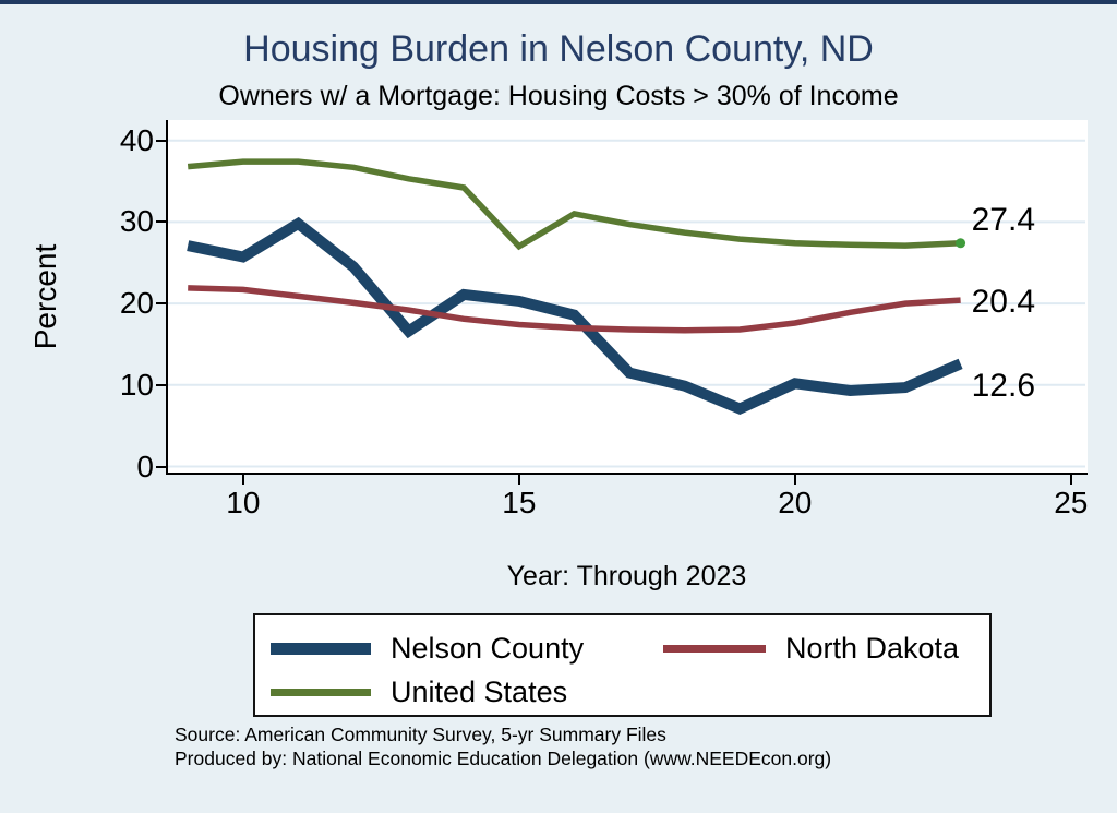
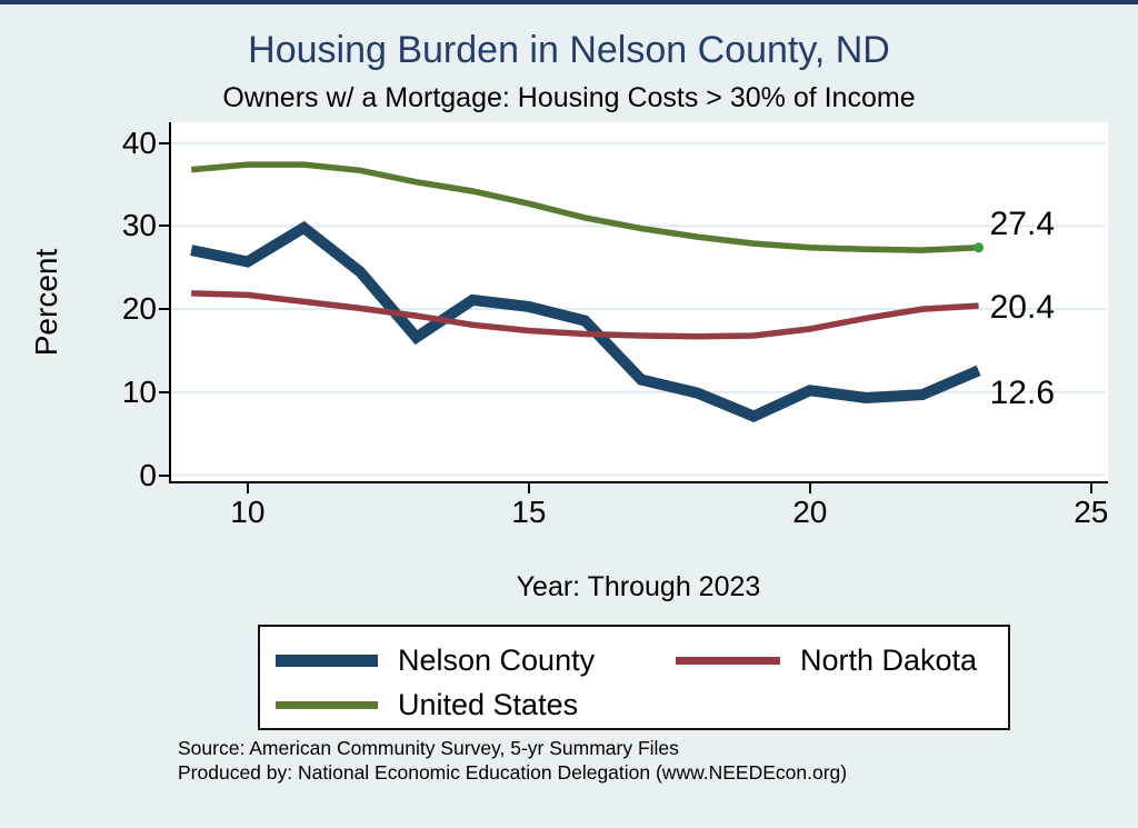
United States/15: 27 -> 33
